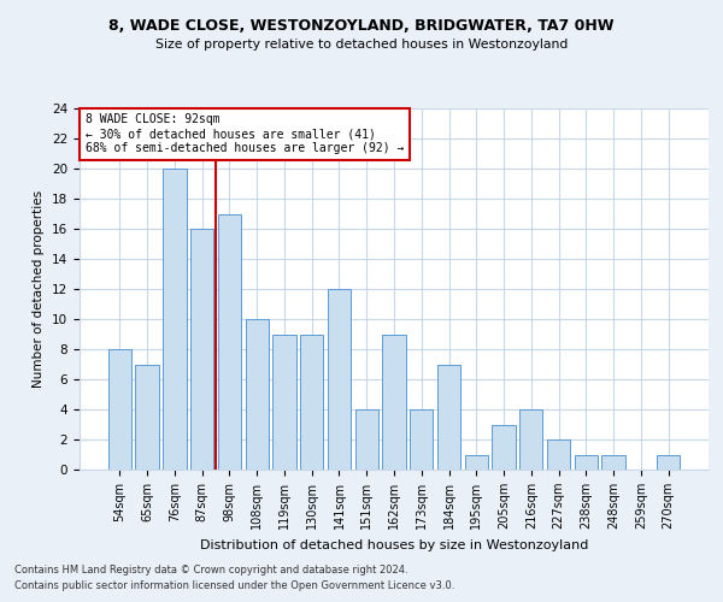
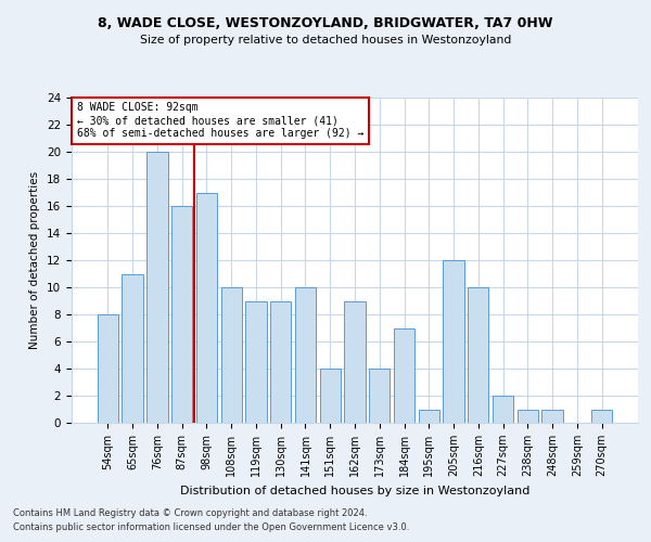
65sqm: 7 -> 11
141sqm: 12 -> 10
205sqm: 3 -> 12
216sqm: 4 -> 10
